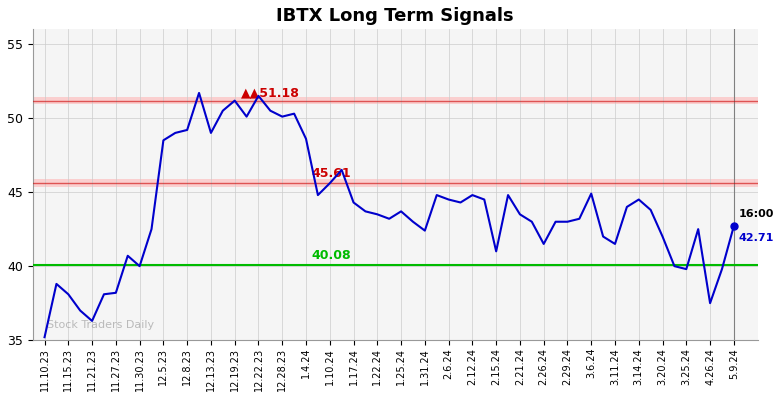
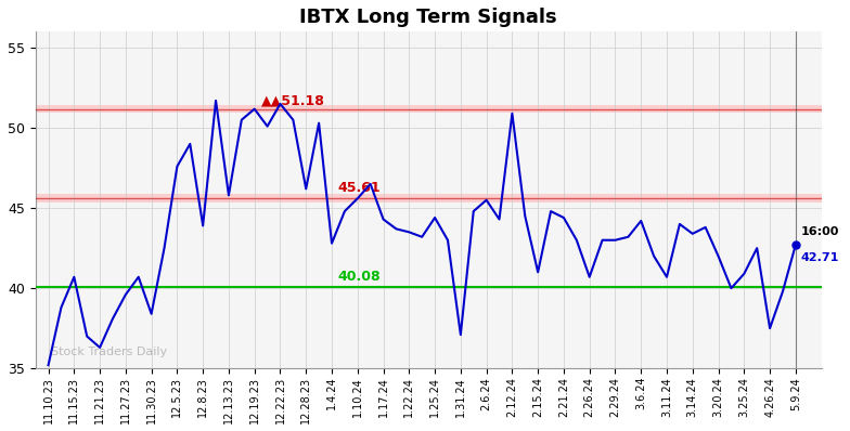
11.15.23: 38.1 -> 40.7
11.27.23: 38.2 -> 39.6
11.30.23: 40.0 -> 38.4
12.5.23: 48.5 -> 47.6
12.8.23: 49.2 -> 43.9
12.13.23: 49.0 -> 45.8
12.28.23: 50.1 -> 46.2
1.4.24: 48.6 -> 42.8
1.25.24: 43.7 -> 44.4
1.31.24: 42.4 -> 37.1
2.6.24: 44.5 -> 45.5
2.12.24: 44.8 -> 50.9
2.21.24: 43.5 -> 44.4
2.26.24: 41.5 -> 40.7
3.6.24: 44.9 -> 44.2
3.11.24: 41.5 -> 40.7
3.14.24: 44.5 -> 43.4
3.25.24: 39.8 -> 40.9
